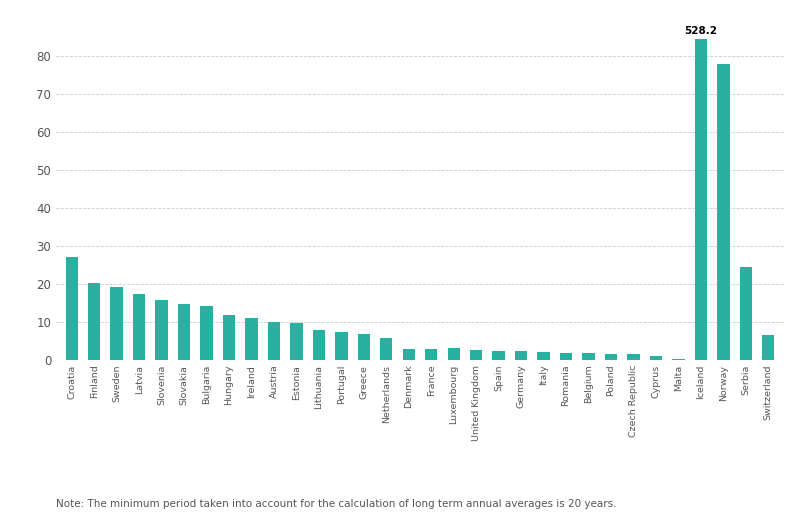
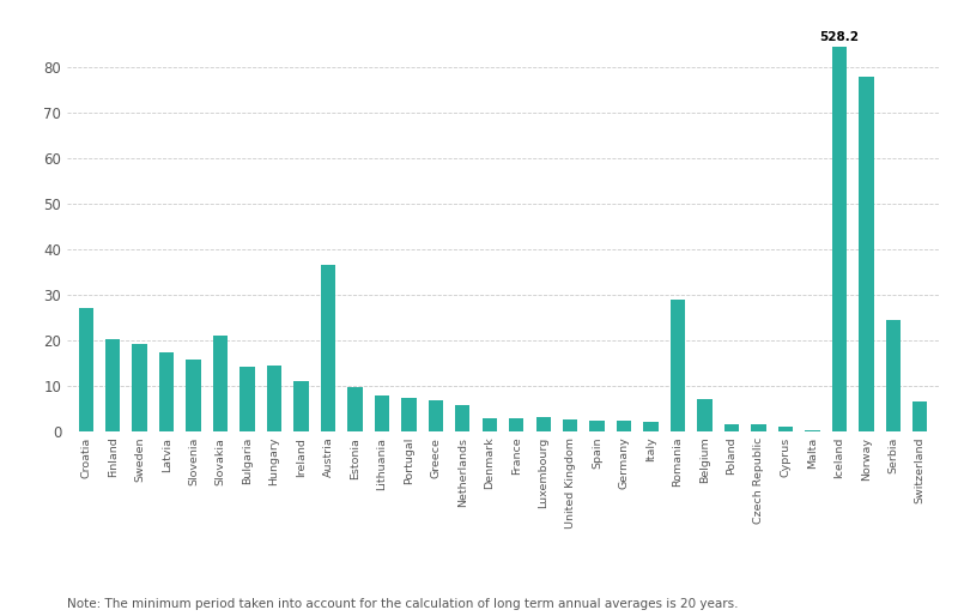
Slovakia: 14.8 -> 21.0
Hungary: 11.7 -> 14.5
Austria: 9.9 -> 36.5
Romania: 1.8 -> 29.0
Belgium: 1.7 -> 7.0
